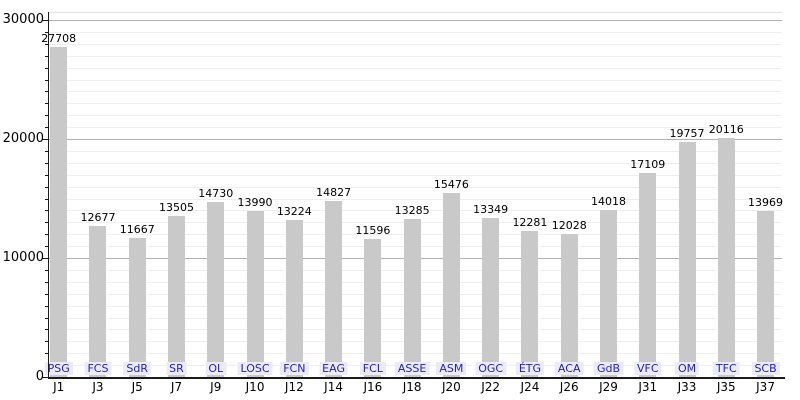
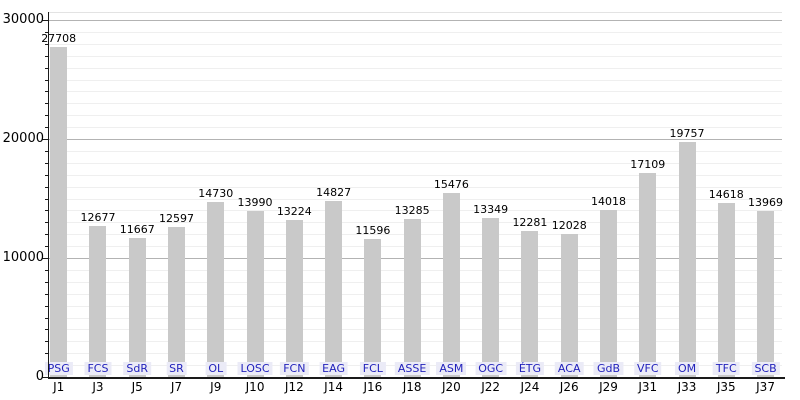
J7: 13505 -> 12597
J35: 20116 -> 14618
